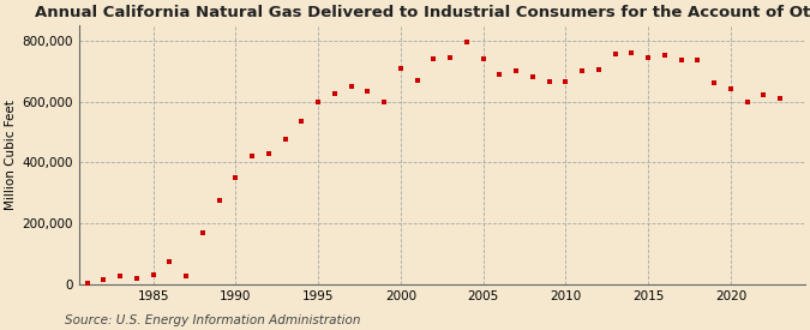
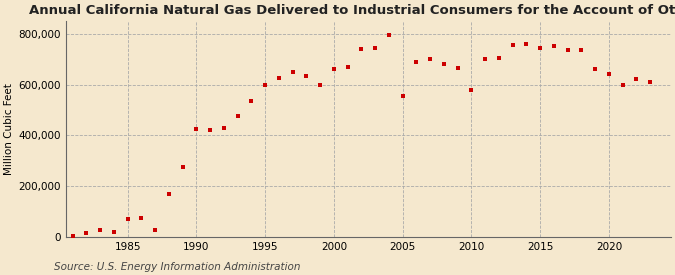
1985: 30,000 -> 70,000
1990: 350,000 -> 425,000
2000: 710,000 -> 660,000
2005: 740,000 -> 555,000
2010: 665,000 -> 580,000
